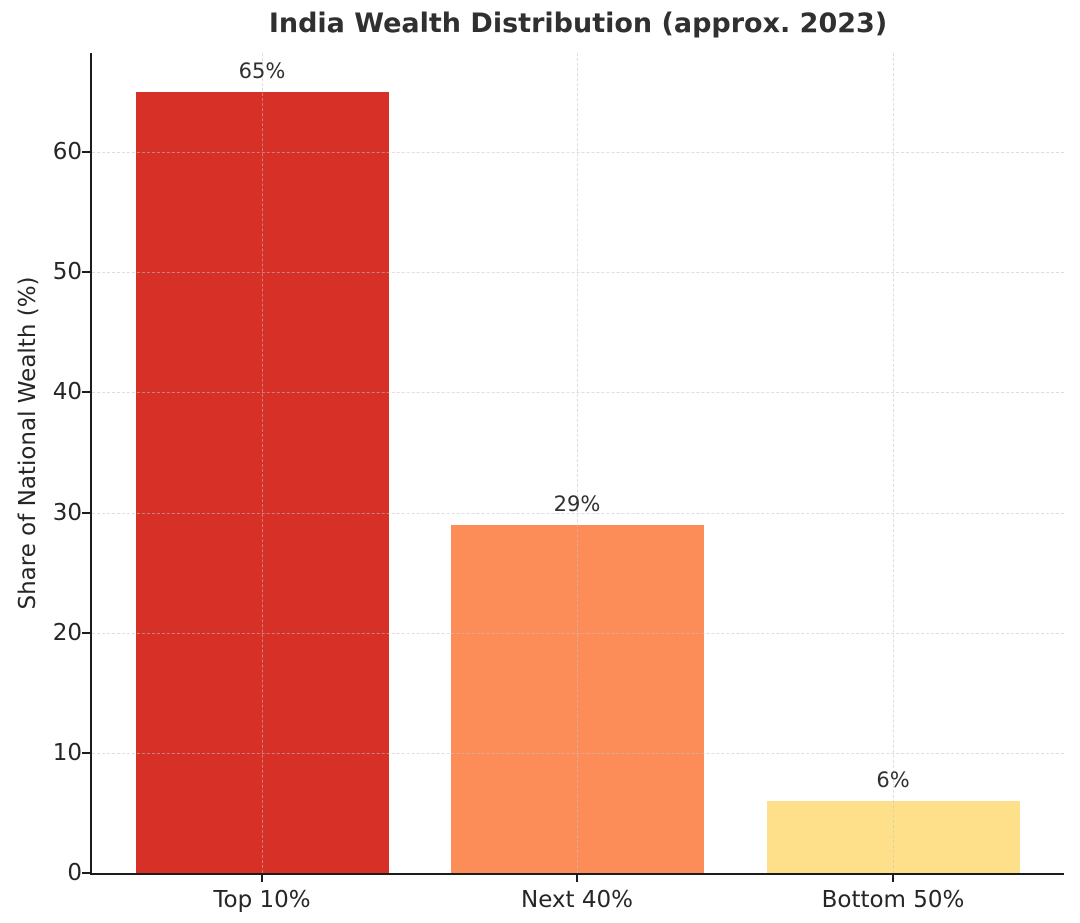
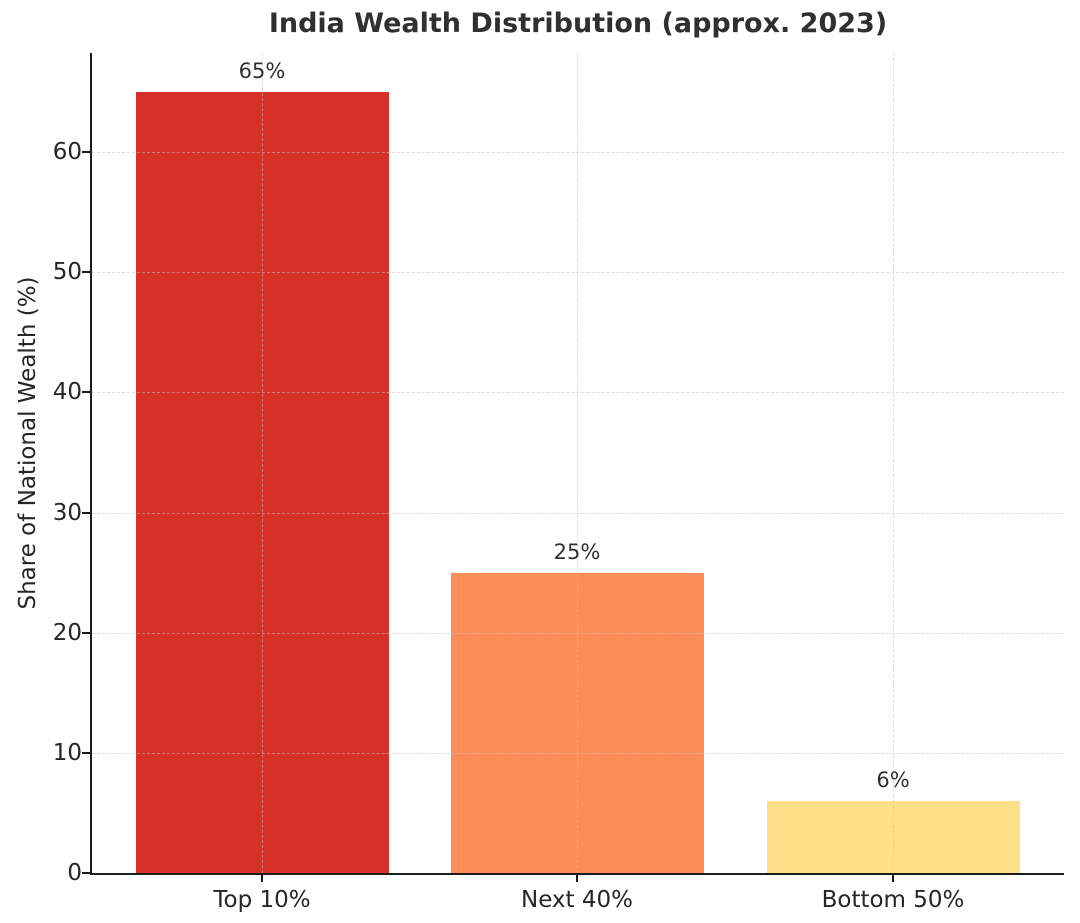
Next 40%: 29% -> 25%
